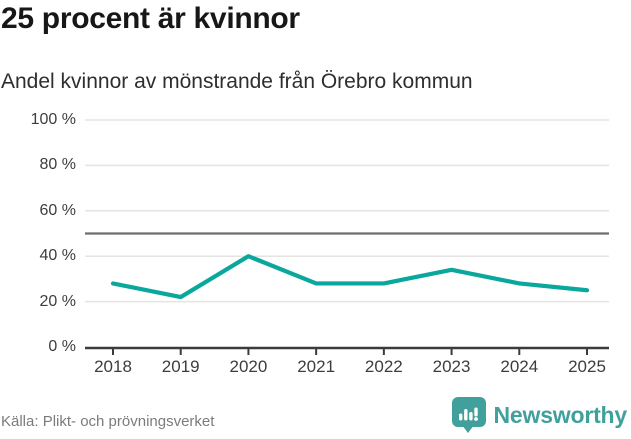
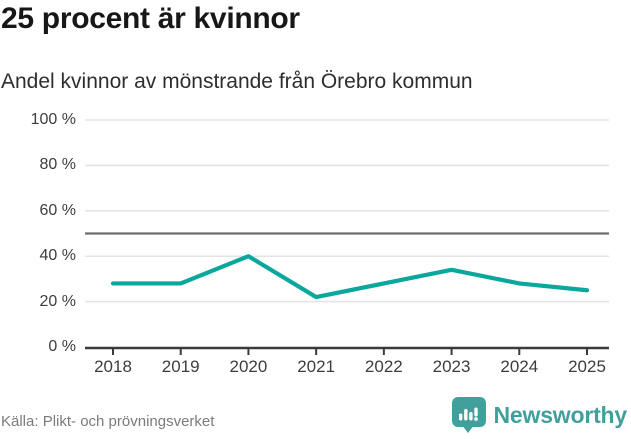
2019: 22% -> 28%
2021: 28% -> 22%
